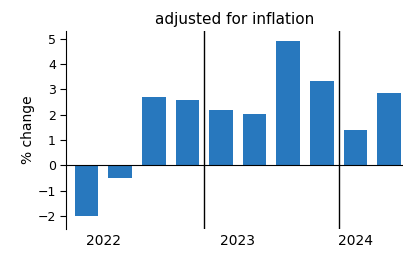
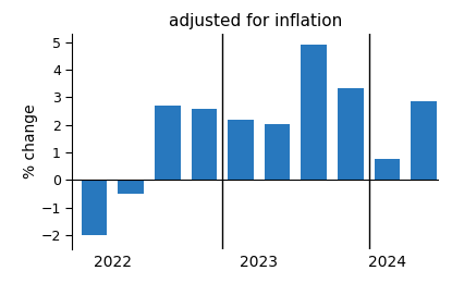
2024: 1.40 -> 0.75
